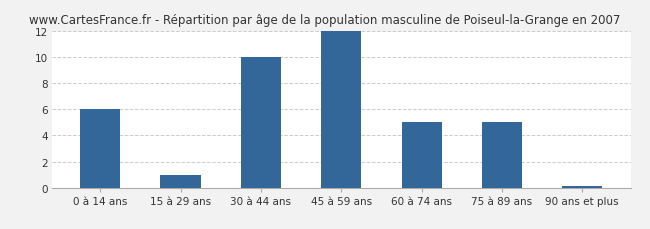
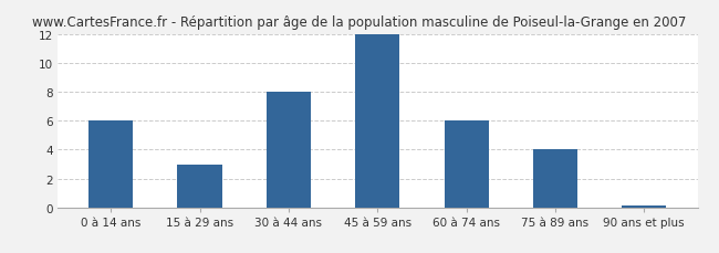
15 à 29 ans: 1.0 -> 3.0
30 à 44 ans: 10.0 -> 8.0
60 à 74 ans: 5.0 -> 6.0
75 à 89 ans: 5.0 -> 4.0
